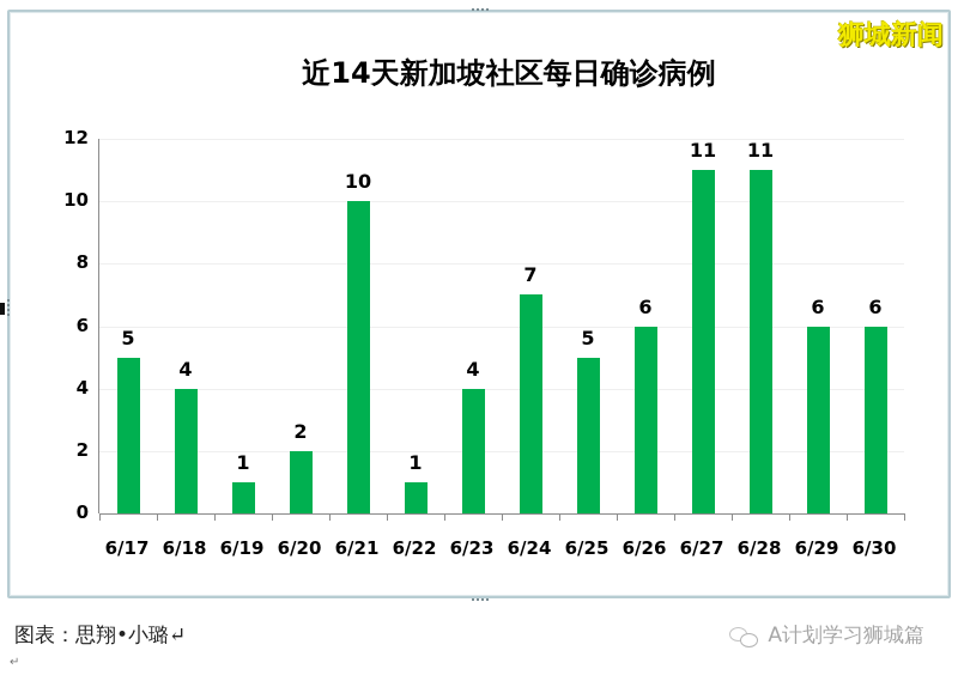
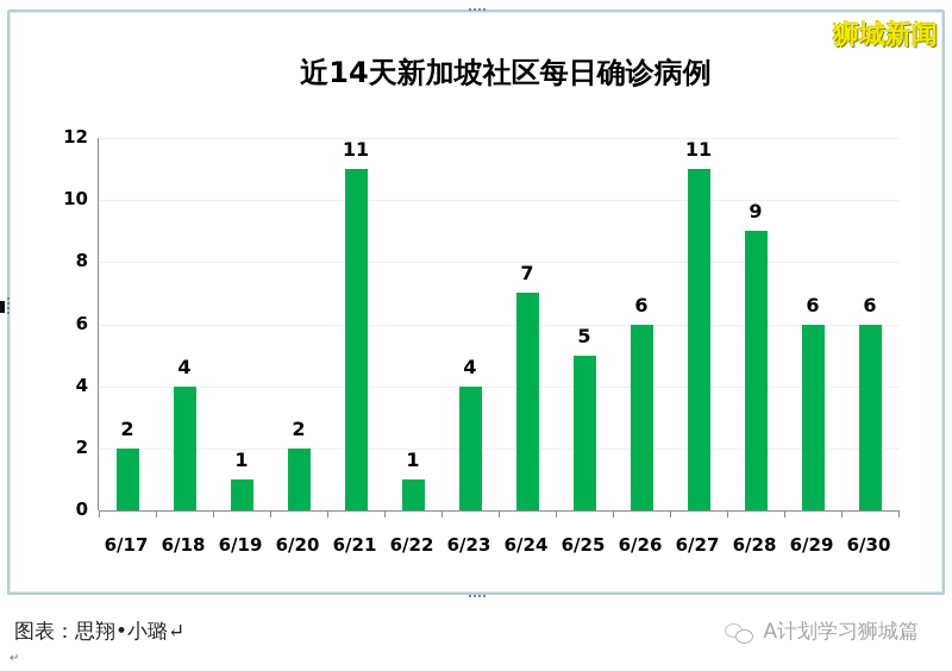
6/17: 5 -> 2
6/21: 10 -> 11
6/28: 11 -> 9
